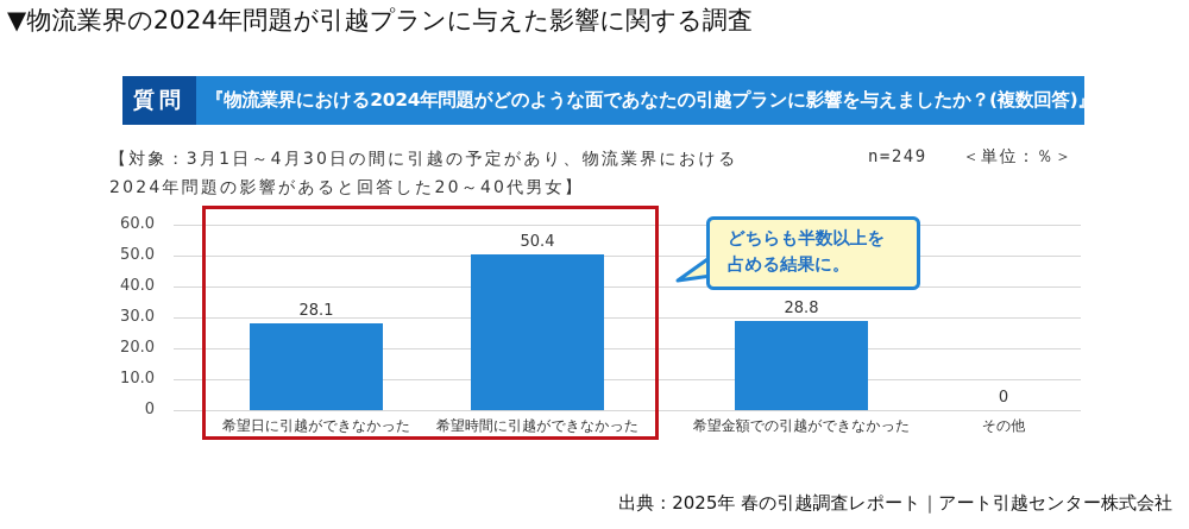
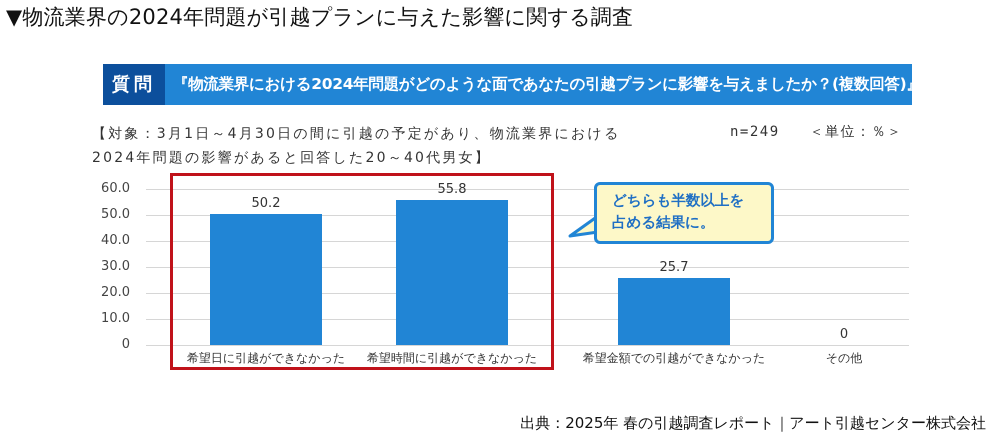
希望日に引越ができなかった: 28.1 -> 50.2
希望時間に引越ができなかった: 50.4 -> 55.8
希望金額での引越ができなかった: 28.8 -> 25.7
